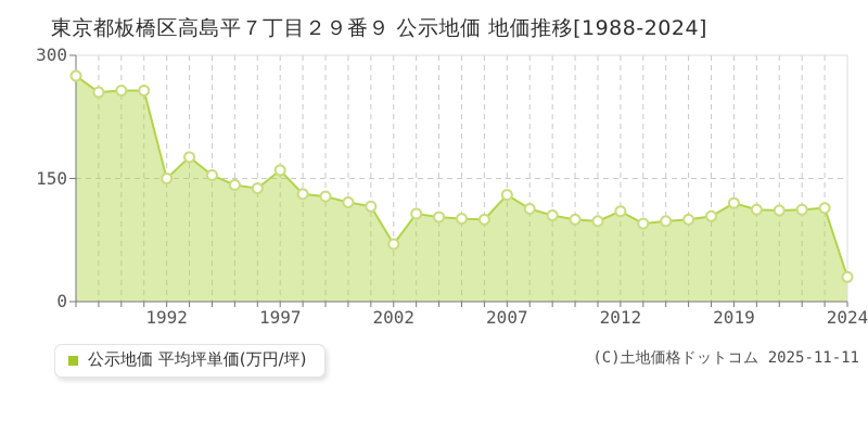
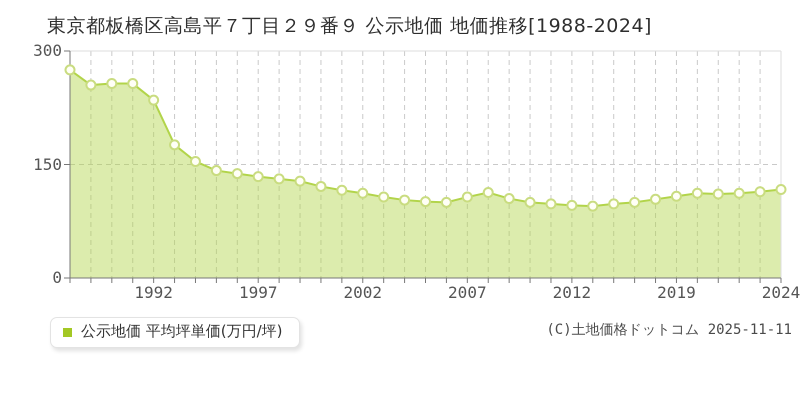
1992: 150 -> 240
1997: 160 -> 130
2002: 70 -> 110
2007: 130 -> 110
2012: 110 -> 100
2019: 120 -> 110
2024: 30 -> 120
